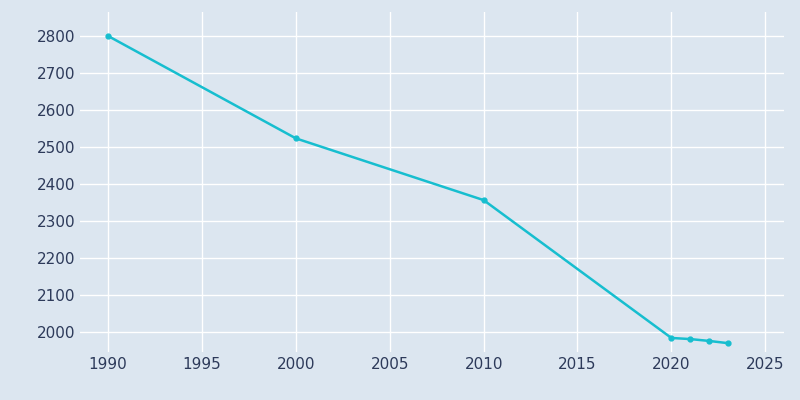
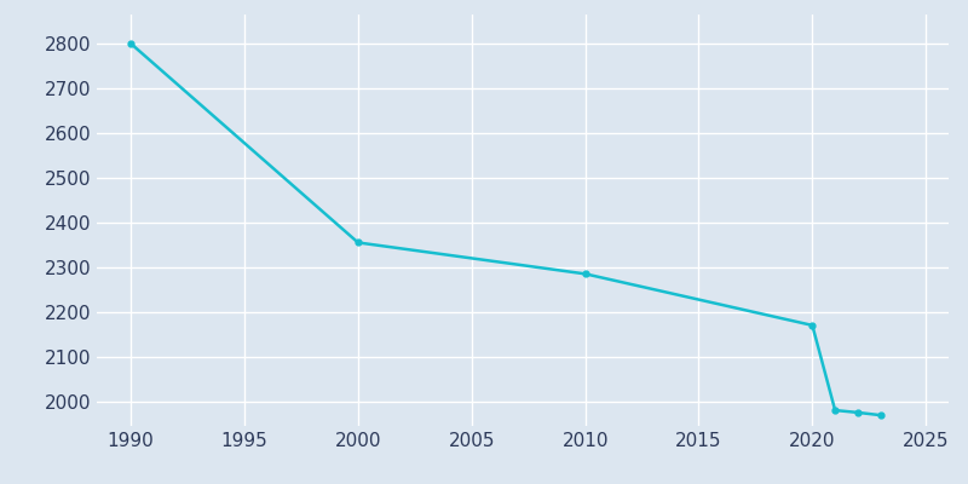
2000: 2523 -> 2355
2010: 2356 -> 2285
2020: 1983 -> 2170
